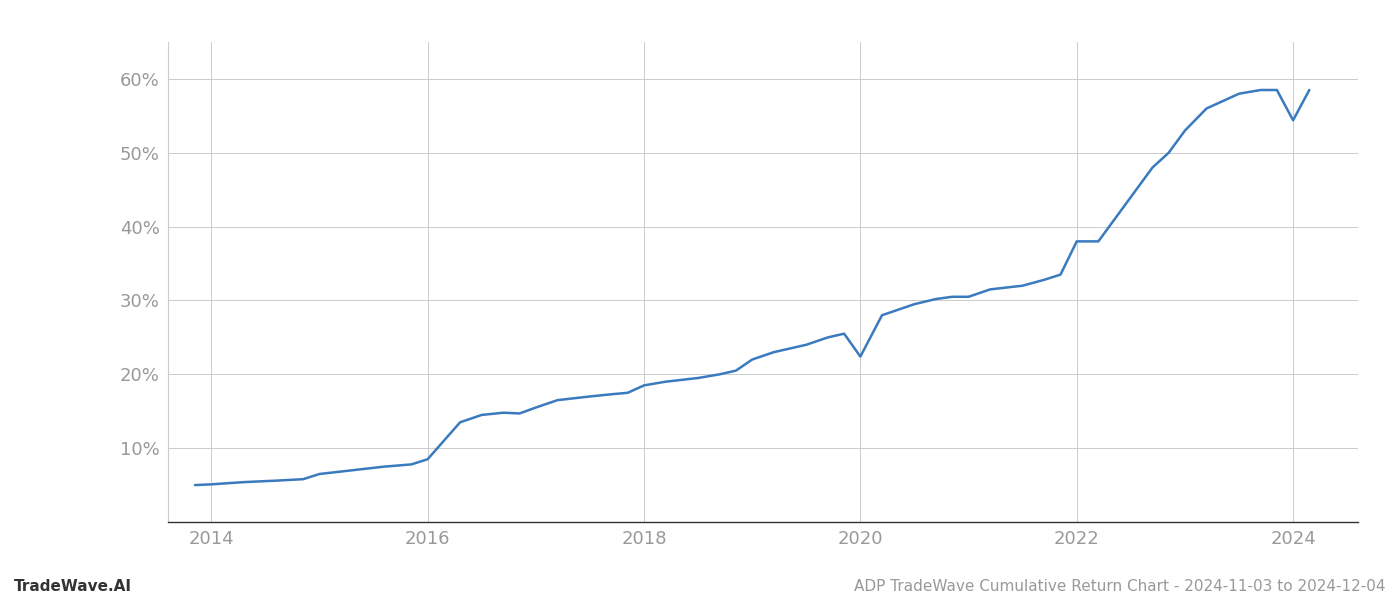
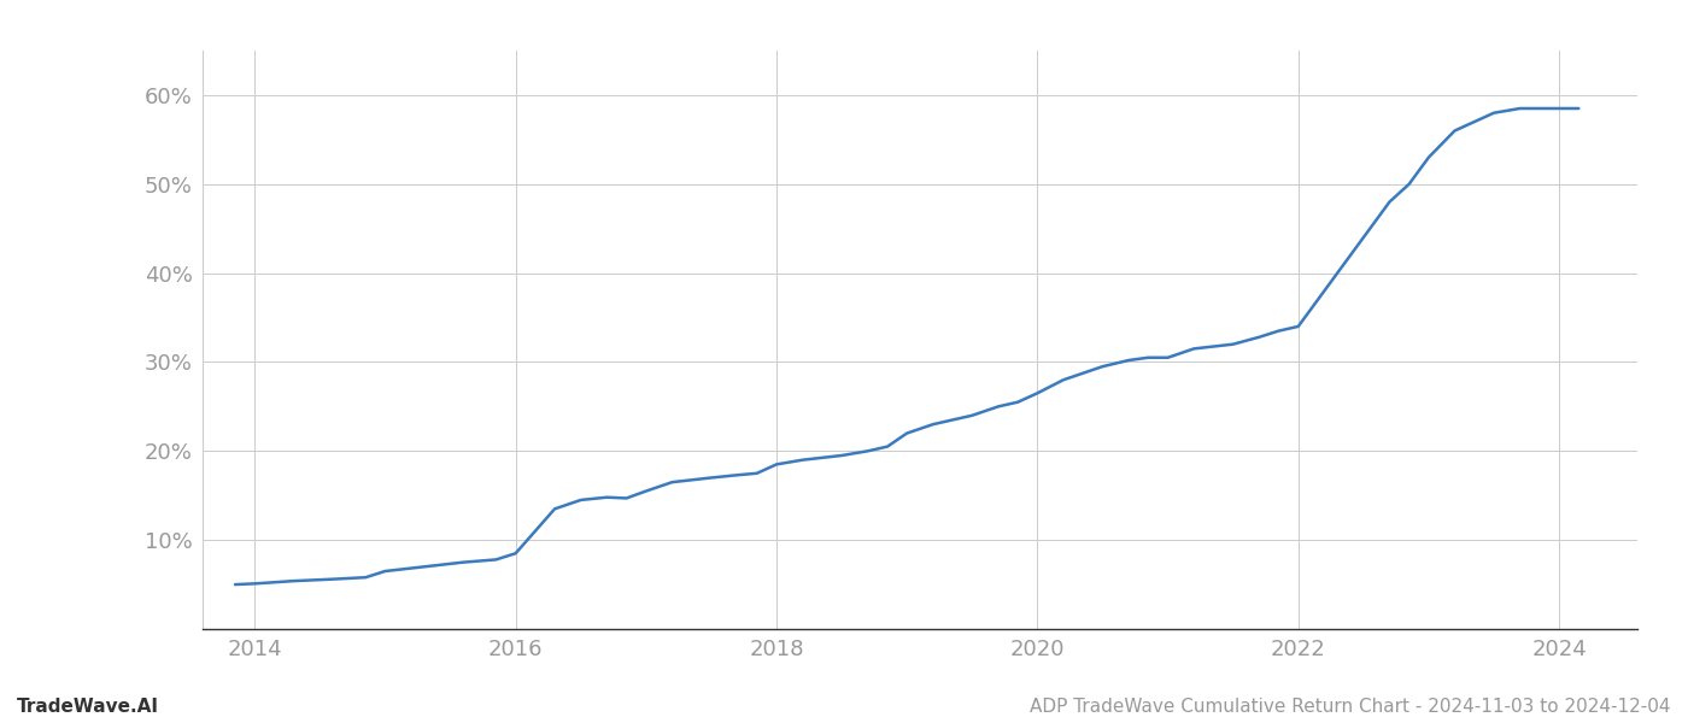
2020: 22.4% -> 26.5%
2022: 38.0% -> 34.0%
2024: 54.4% -> 58.5%
